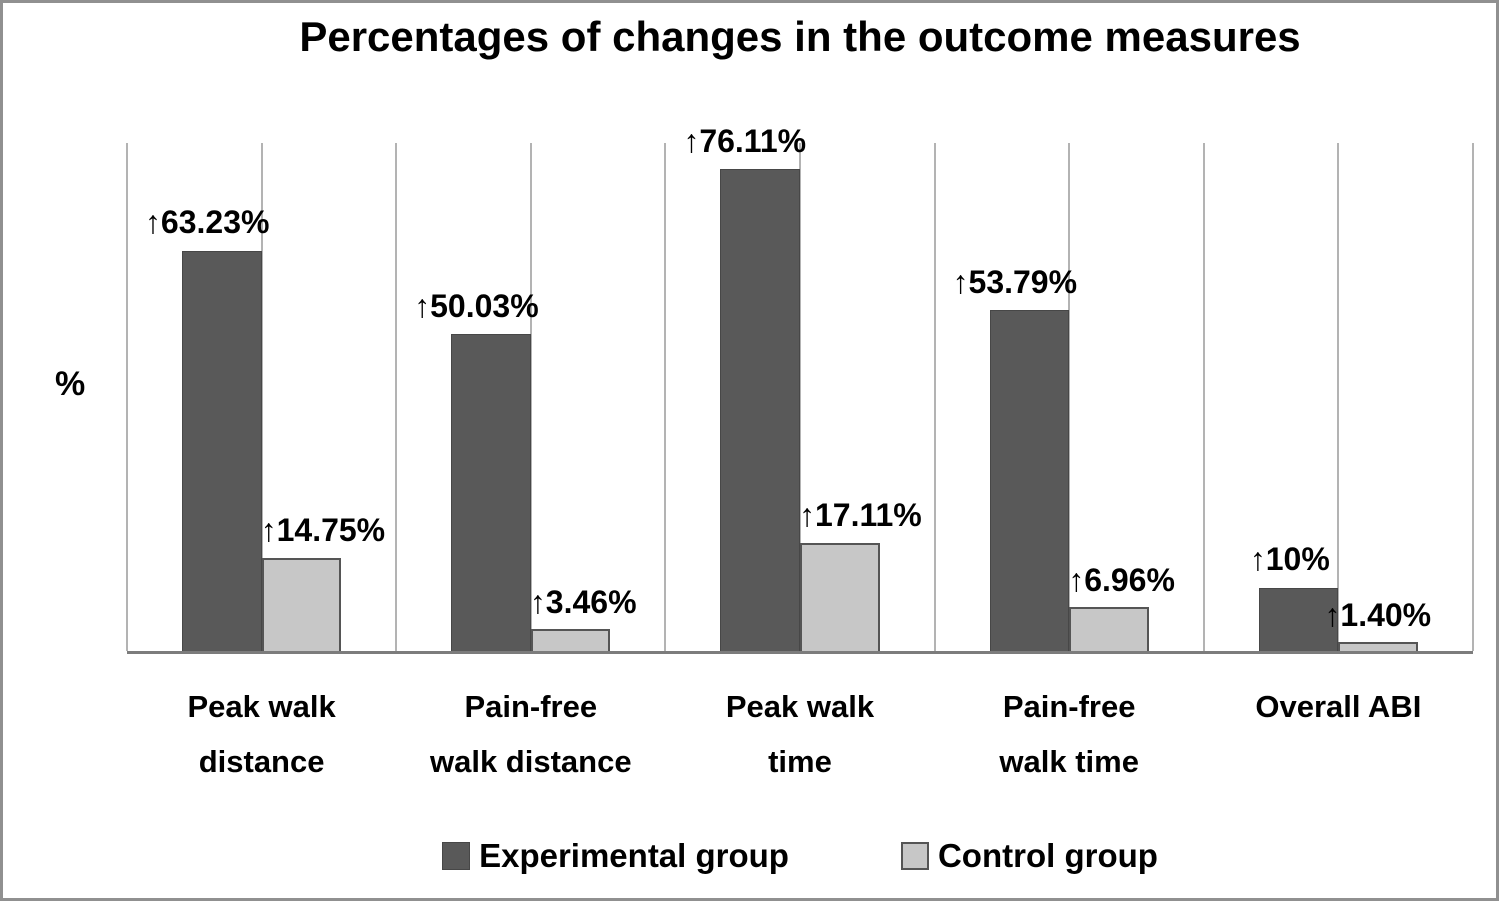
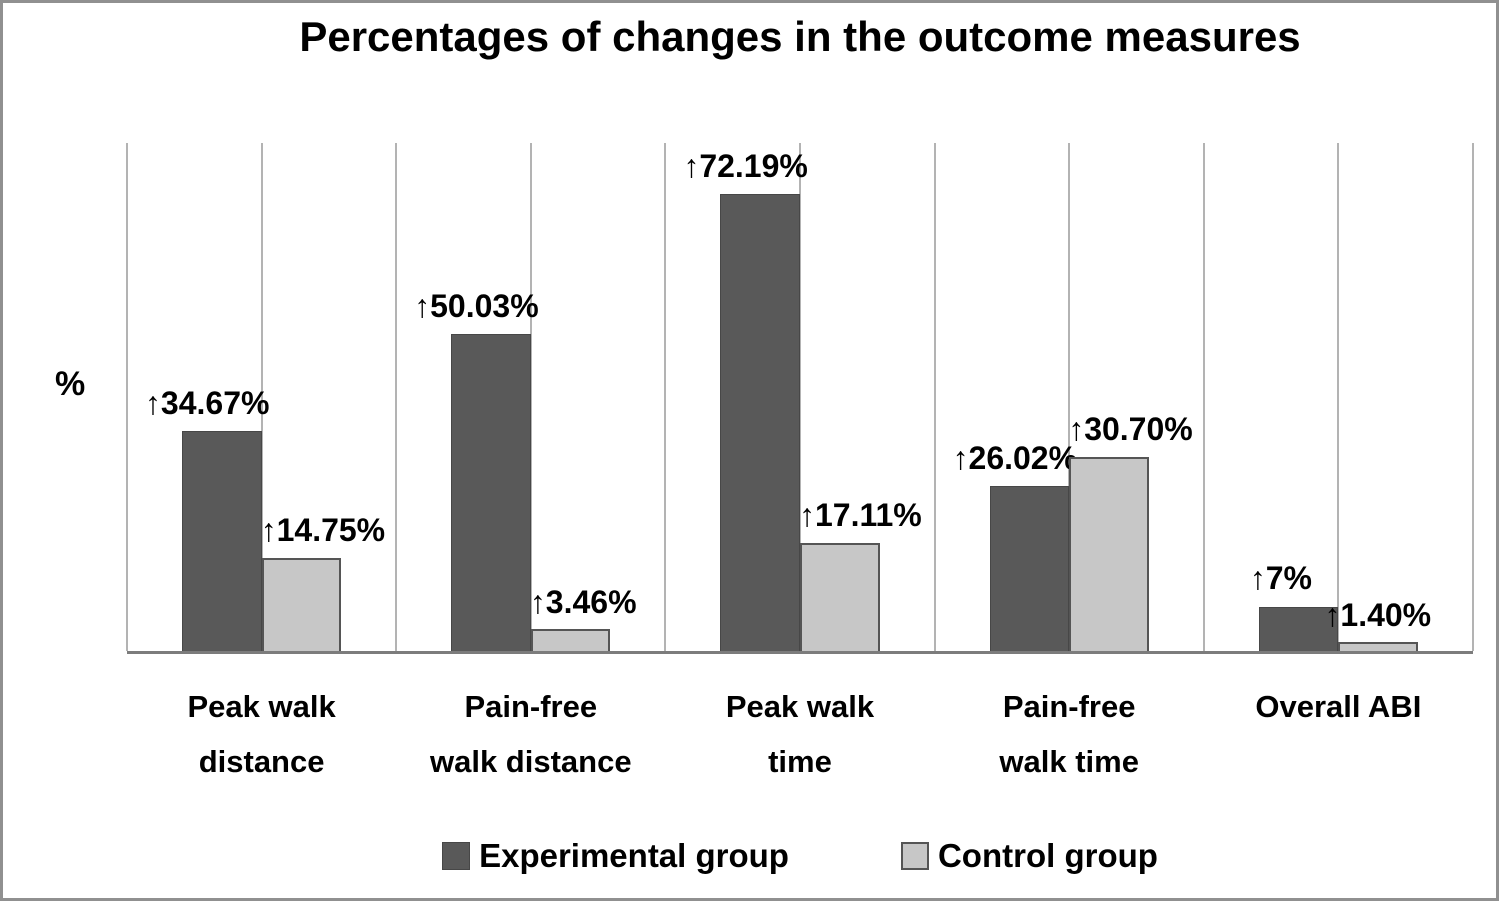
Experimental group/Peak walk distance: 63.23 -> 34.67
Experimental group/Peak walk time: 76.11 -> 72.19
Experimental group/Pain-free walk time: 53.79 -> 26.02
Control group/Pain-free walk time: 6.96 -> 30.70
Experimental group/Overall ABI: 10 -> 7
